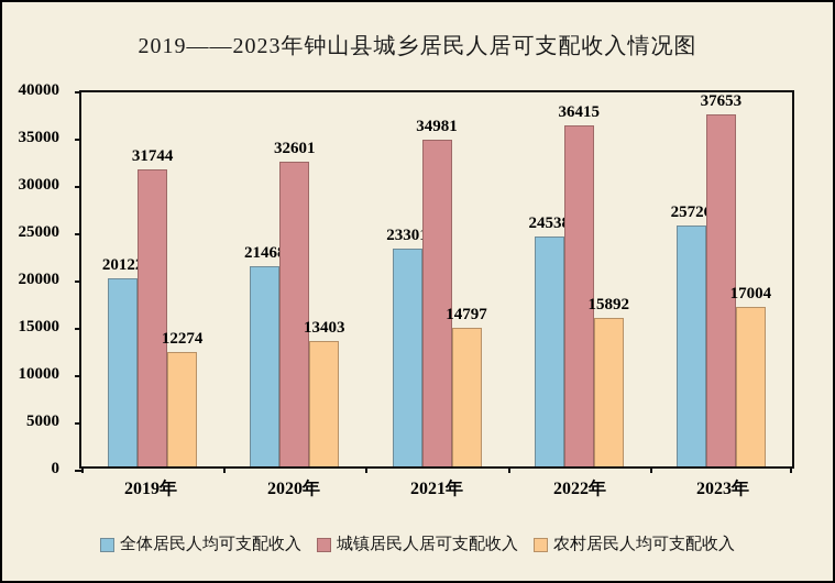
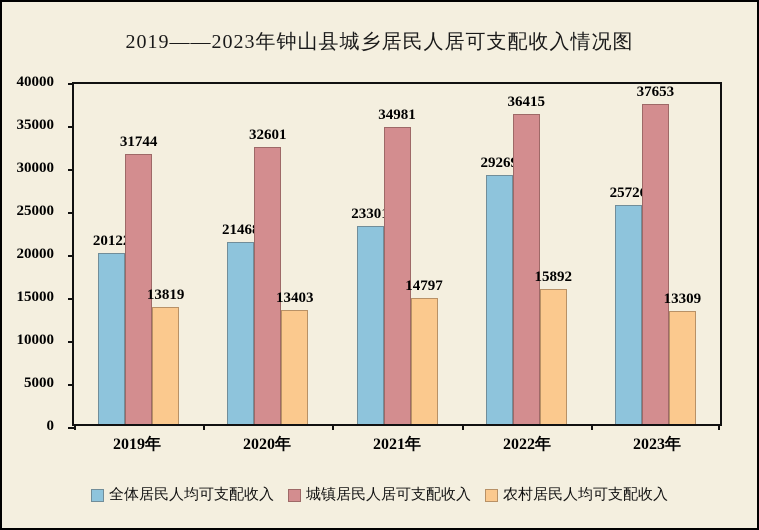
农村居民人均可支配收入/2019年: 12274 -> 13819
全体居民人均可支配收入/2022年: 24538 -> 29269
农村居民人均可支配收入/2023年: 17004 -> 13309
